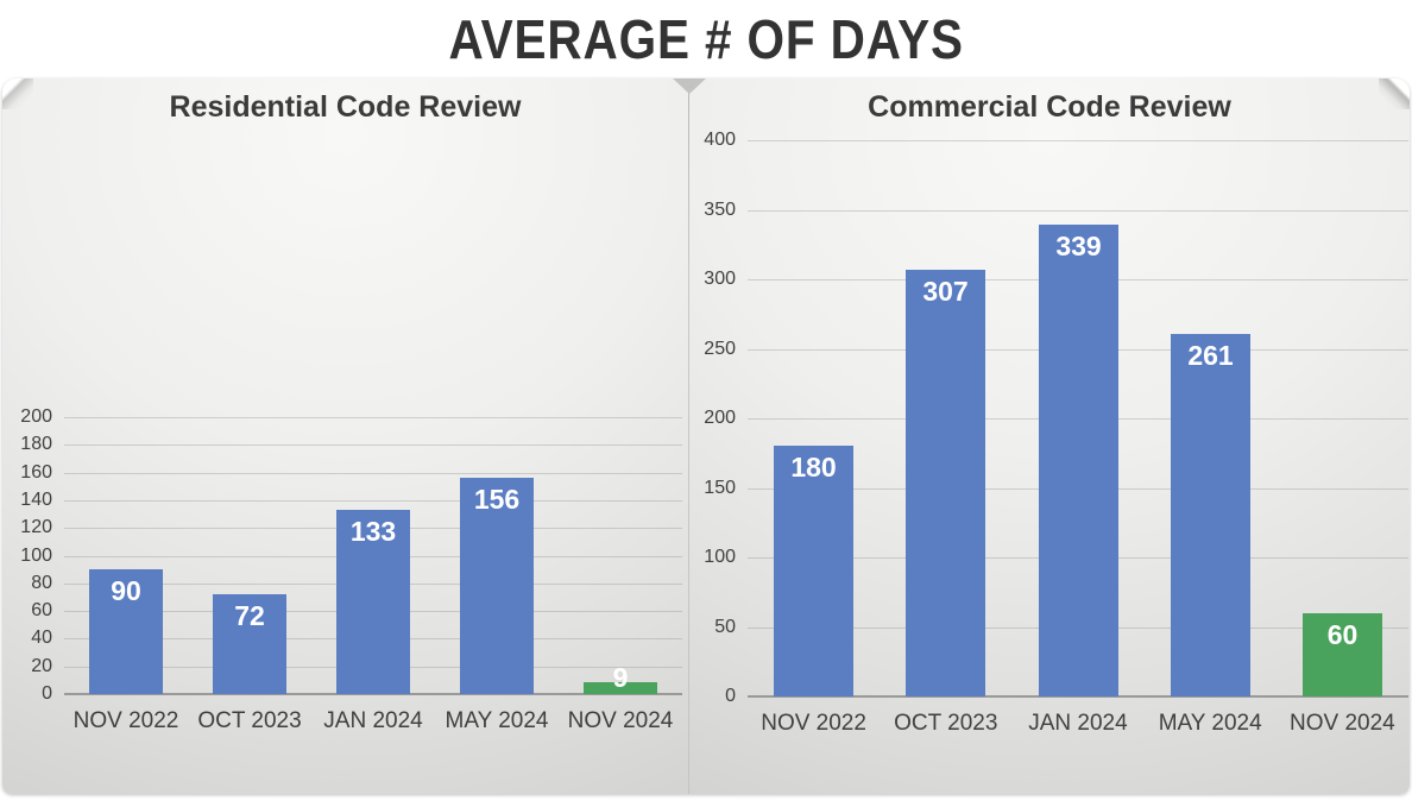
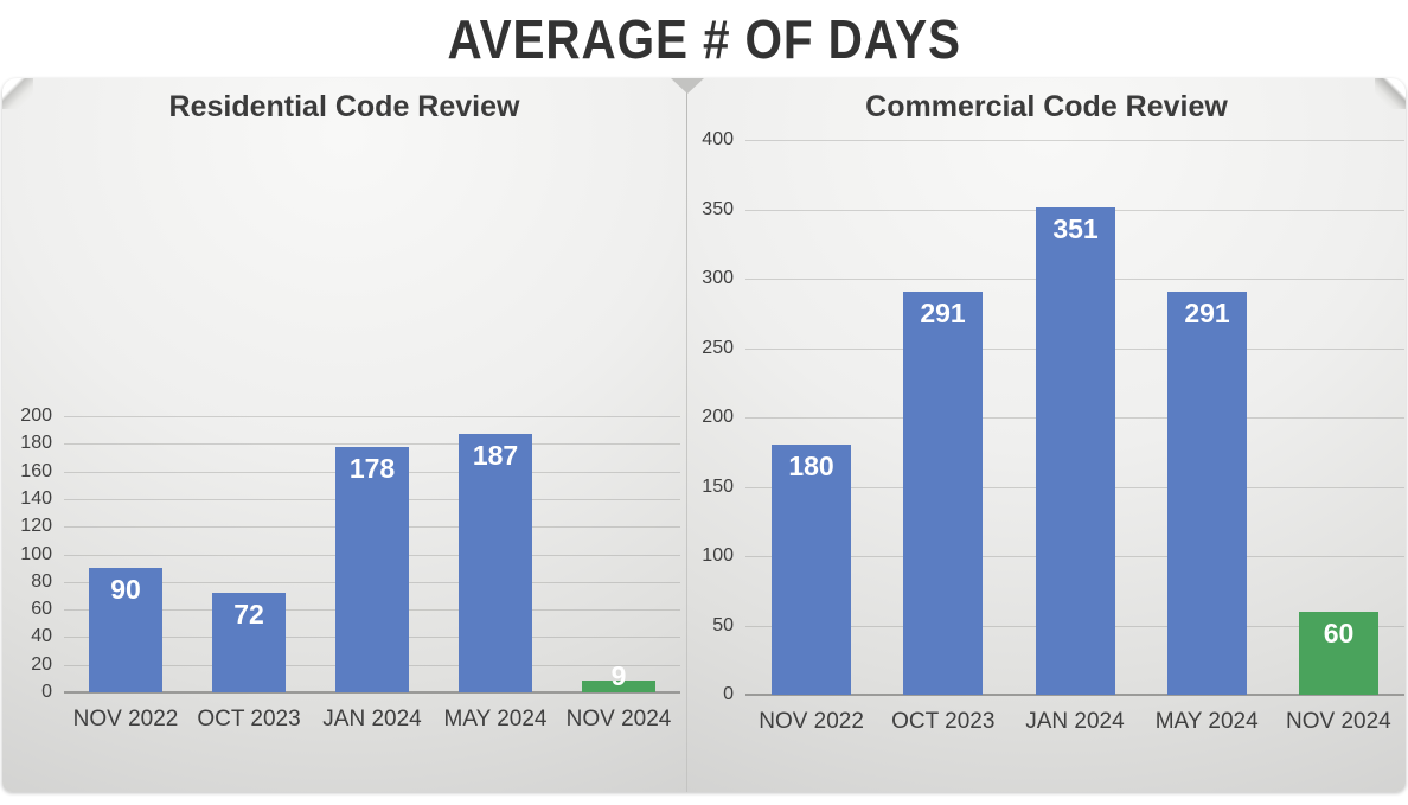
Residential Code Review/JAN 2024: 133 -> 178
Residential Code Review/MAY 2024: 156 -> 187
Commercial Code Review/OCT 2023: 307 -> 291
Commercial Code Review/JAN 2024: 339 -> 351
Commercial Code Review/MAY 2024: 261 -> 291
